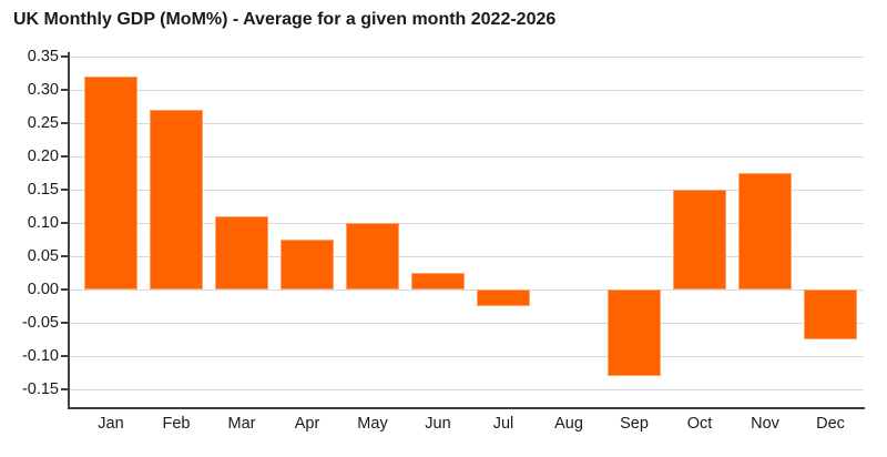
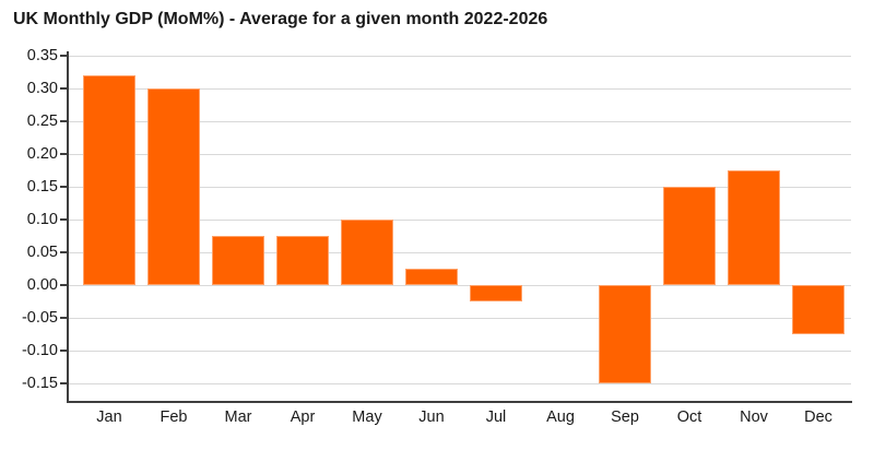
Feb: 0.27 -> 0.30
Mar: 0.11 -> 0.07
Sep: -0.13 -> -0.15
